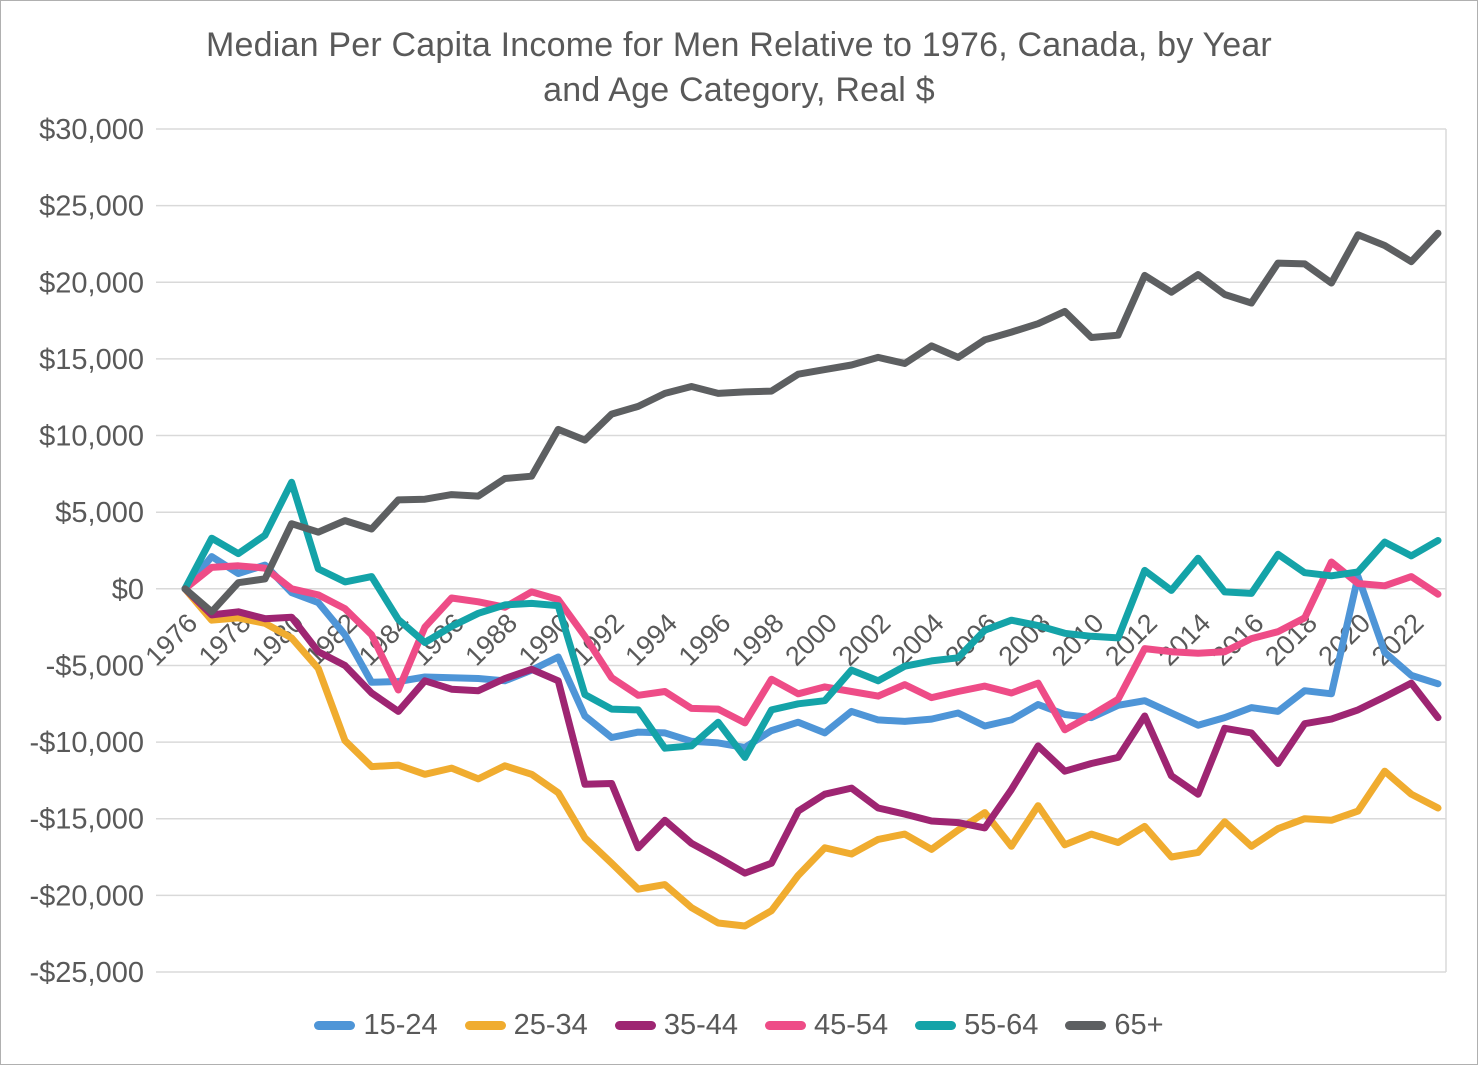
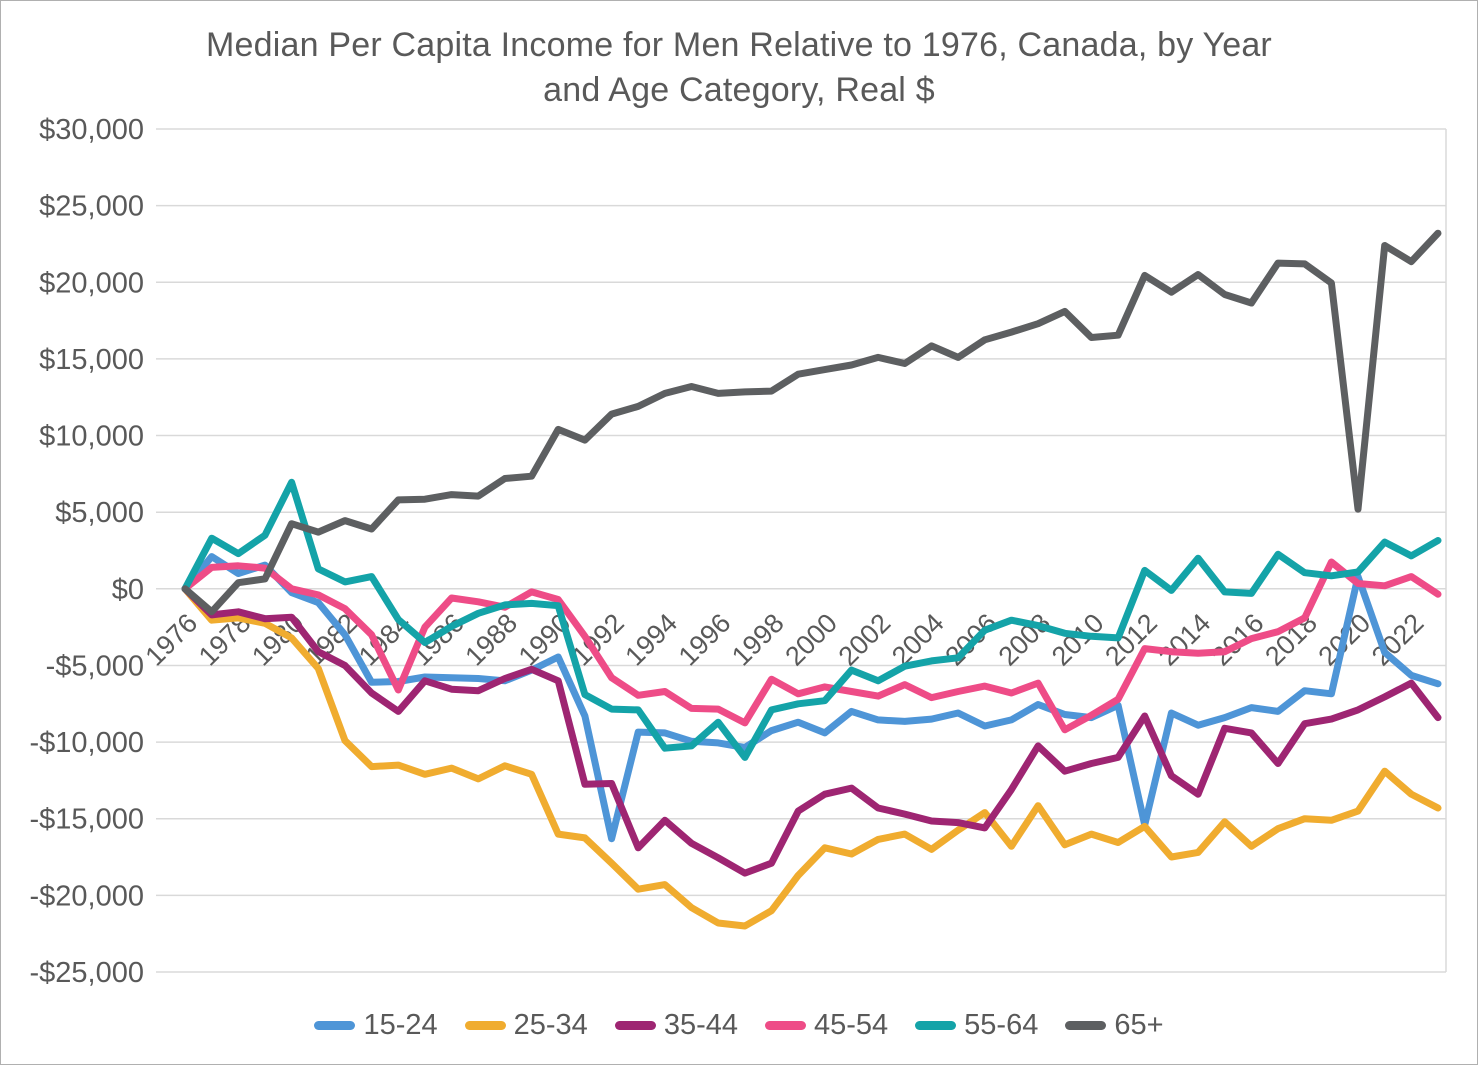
25-34/1990: -$13300 -> -$16000
15-24/1992: -$9700 -> -$16300
15-24/2012: -$7300 -> -$15400
65+/2020: $23100 -> $5200
